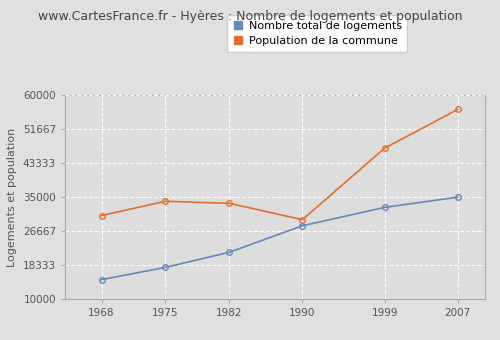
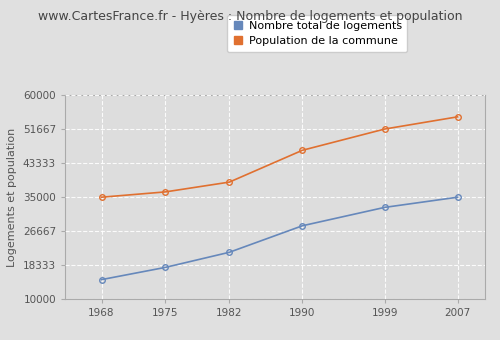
Population de la commune/1968: 30500 -> 35000
Population de la commune/1975: 34000 -> 36300
Population de la commune/1982: 33500 -> 38700
Population de la commune/1990: 29500 -> 46500
Population de la commune/1999: 47000 -> 51700
Population de la commune/2007: 56500 -> 54700
